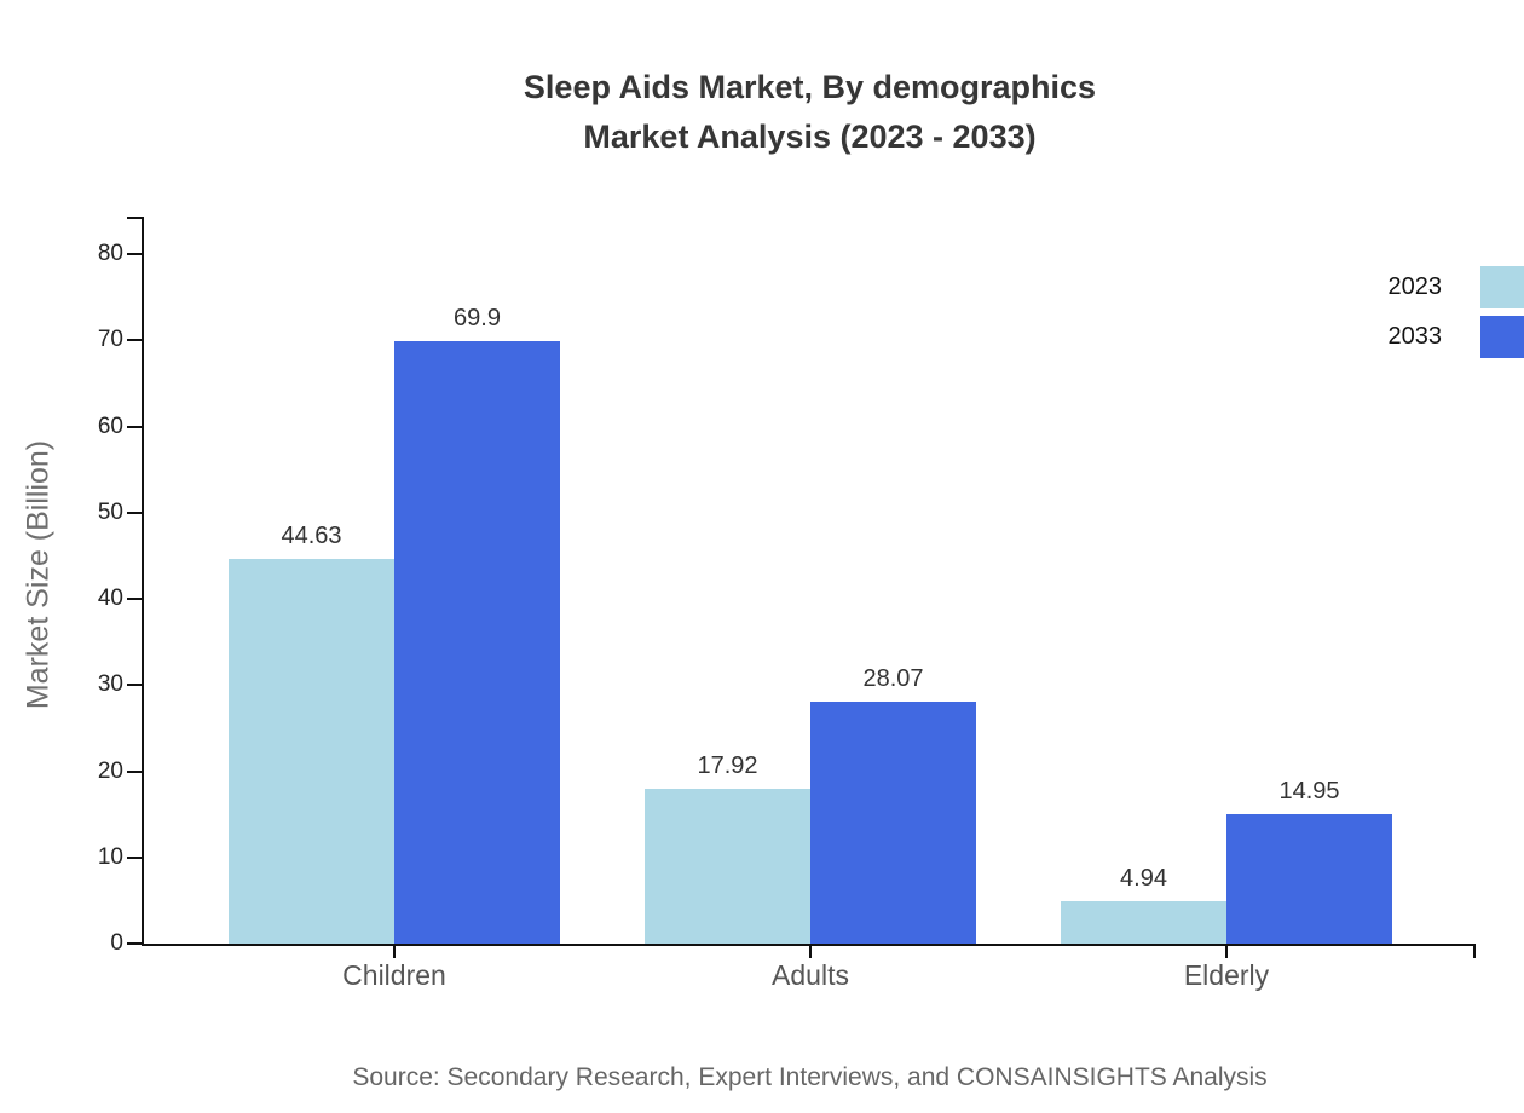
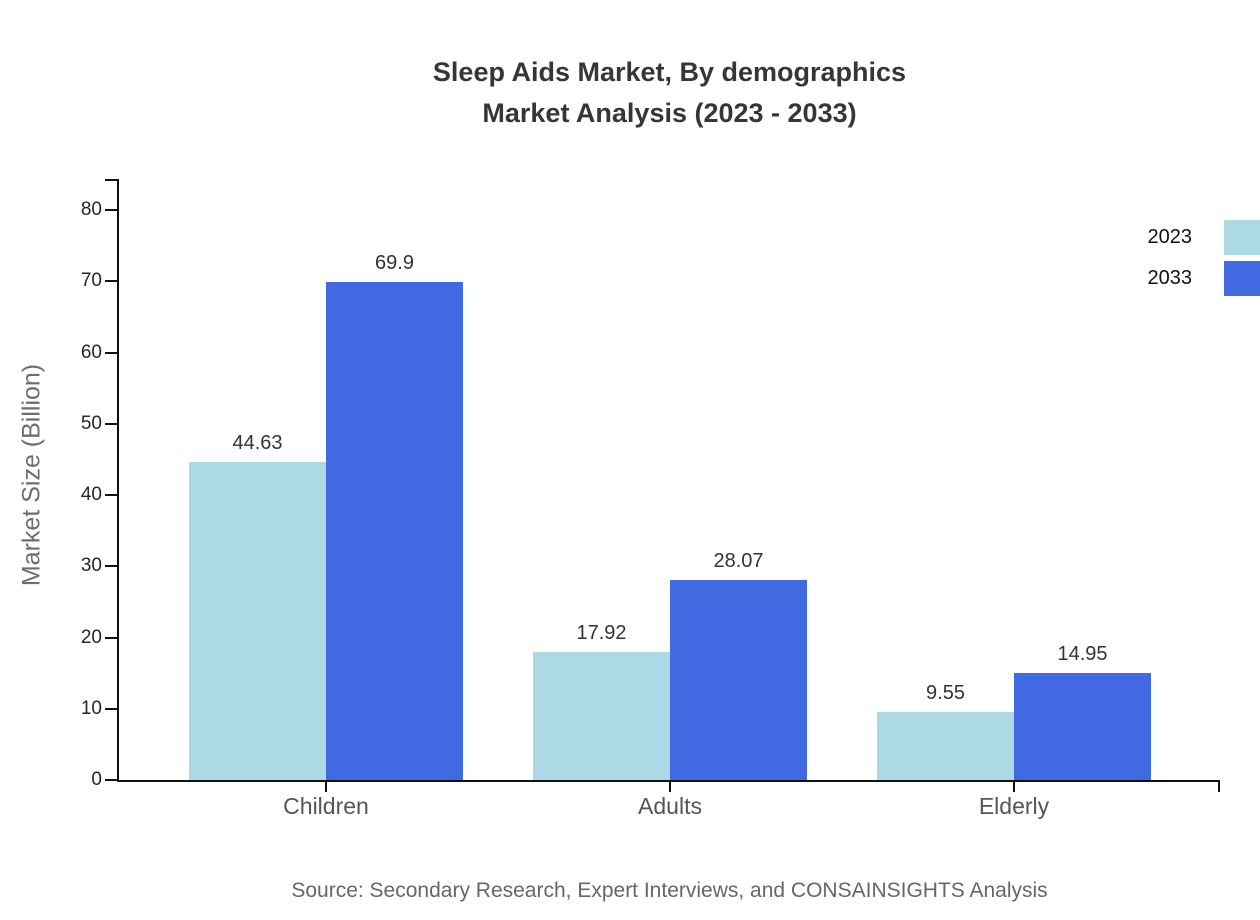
2023/Elderly: 4.94 -> 9.55
